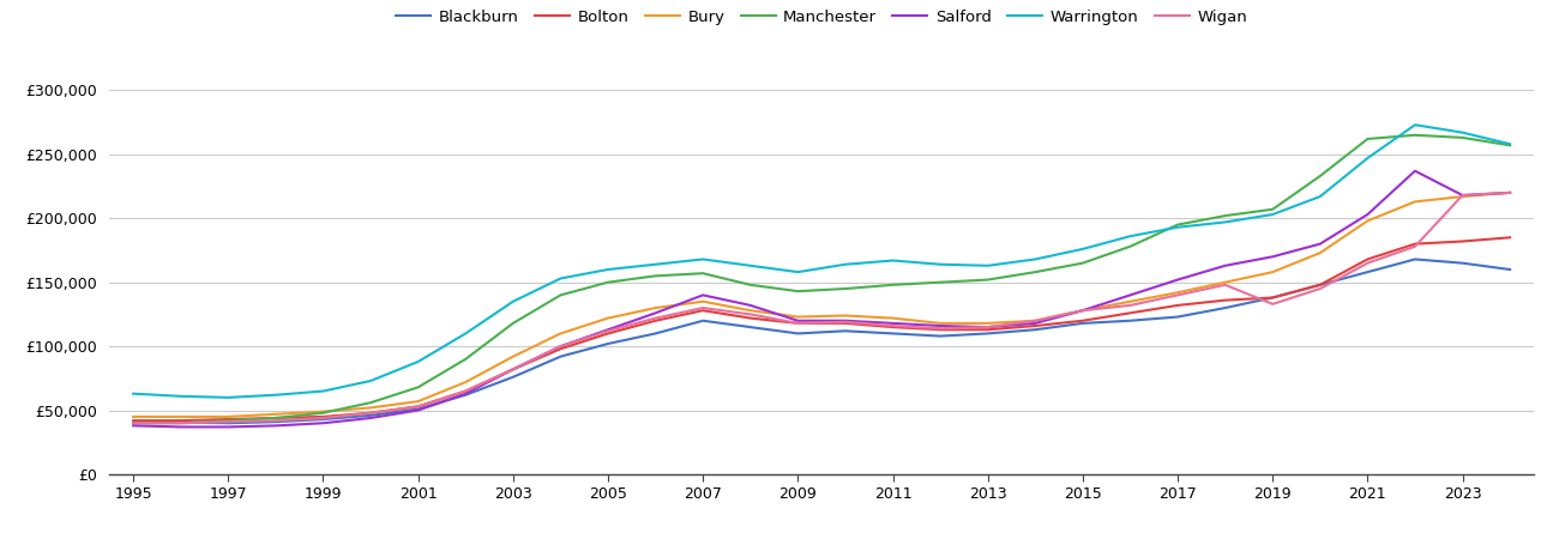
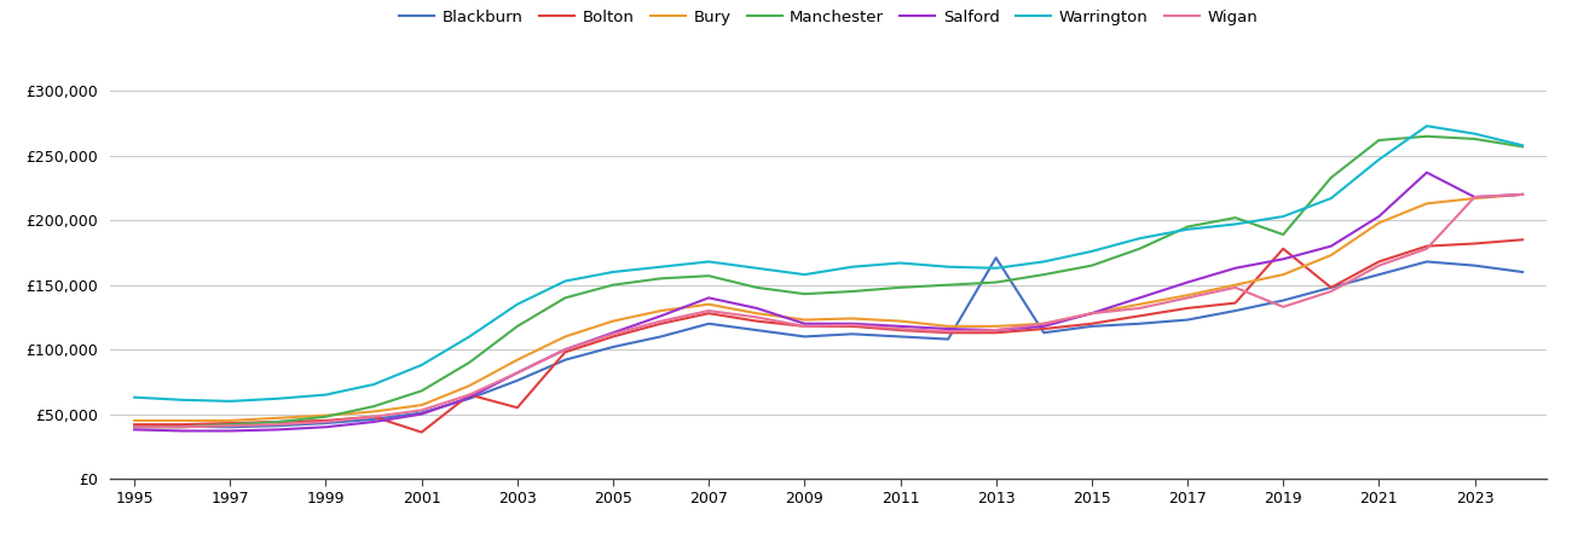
Bolton/2001: £53,000 -> £36,000
Bolton/2003: £82,000 -> £55,000
Blackburn/2013: £110,000 -> £171,000
Bolton/2019: £138,000 -> £178,000
Manchester/2019: £207,000 -> £189,000
